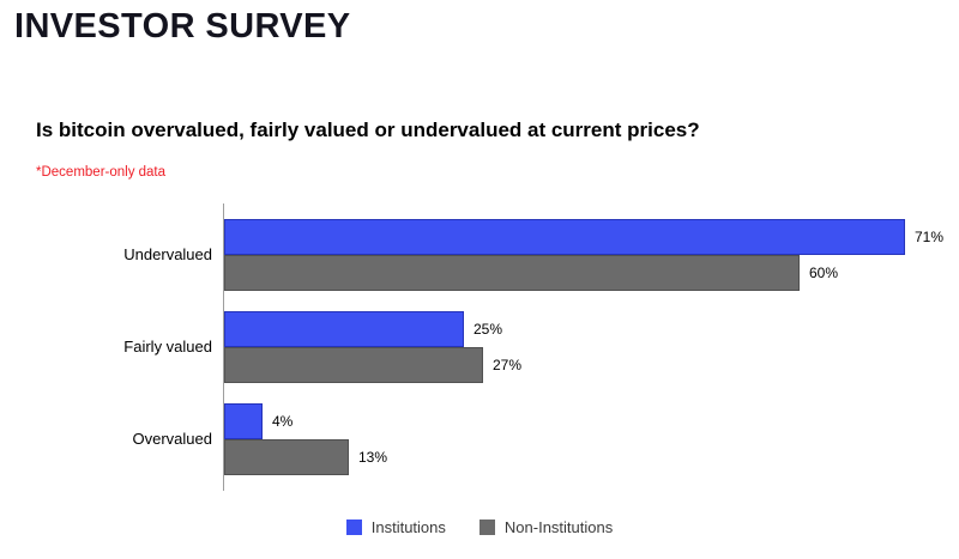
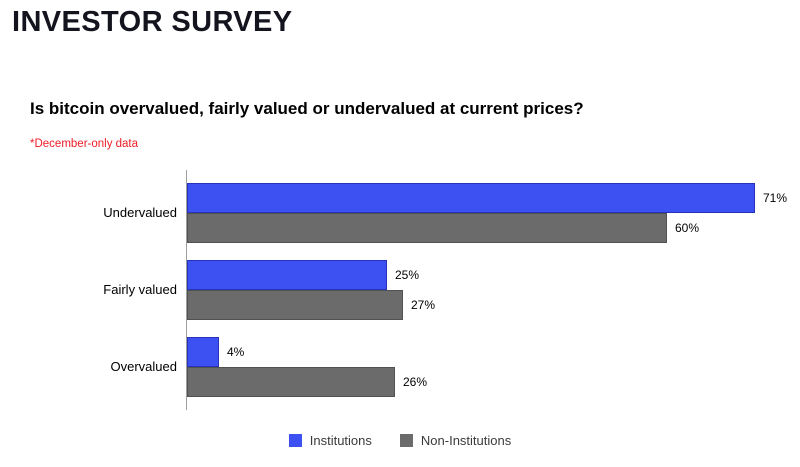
Non-Institutions/Overvalued: 13% -> 26%
